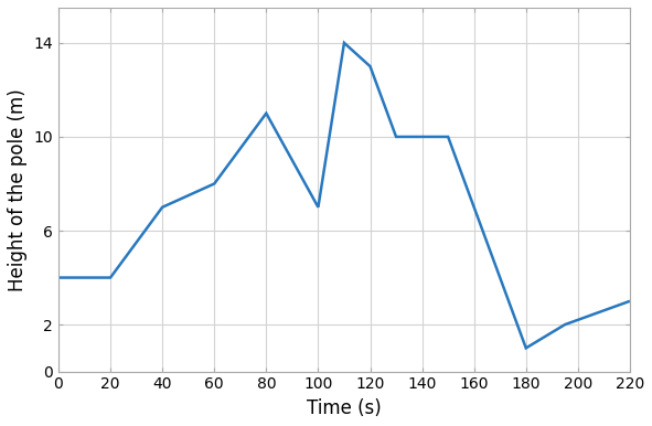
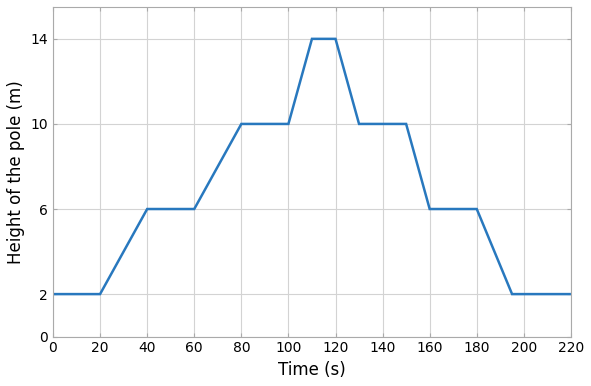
0: 4 -> 2
20: 4 -> 2
40: 7 -> 6
60: 8 -> 6
80: 11 -> 10
100: 7 -> 10
120: 13 -> 14
160: 7 -> 6
180: 1 -> 6
220: 3 -> 2
